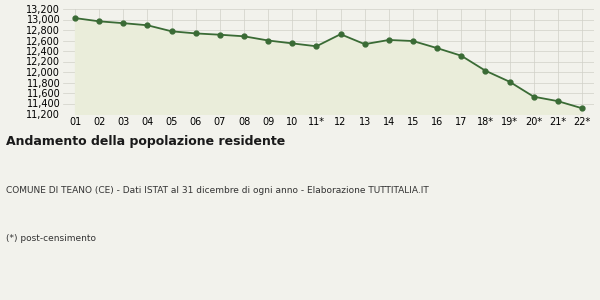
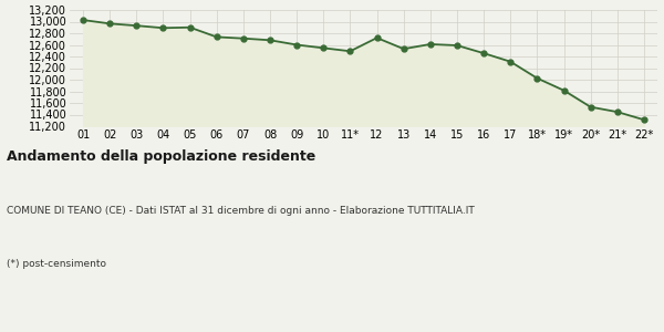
05: 12,780 -> 12,900
